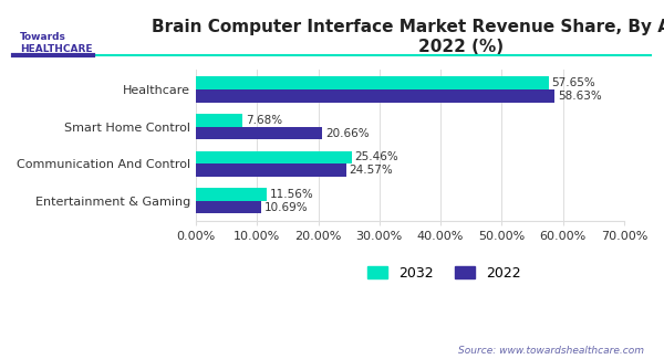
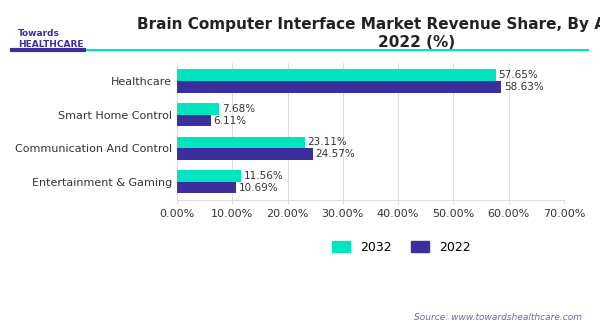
2022/Smart Home Control: 20.66% -> 6.11%
2032/Communication And Control: 25.46% -> 23.11%
